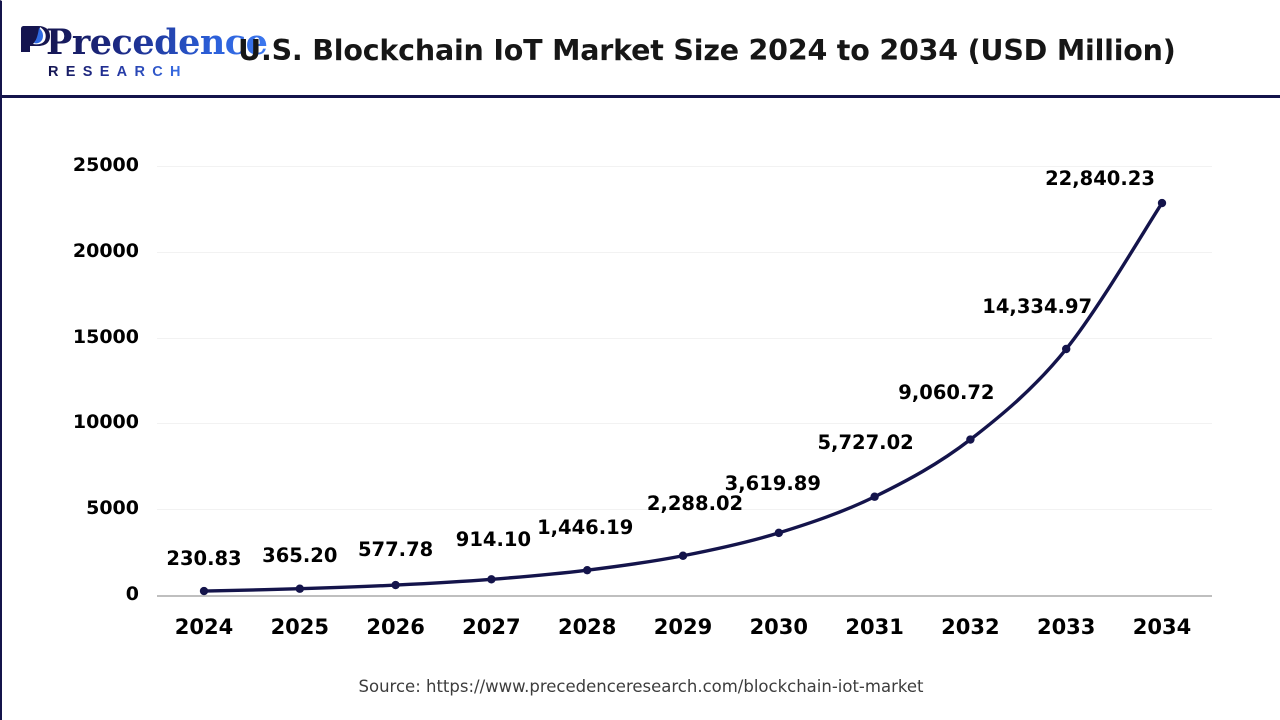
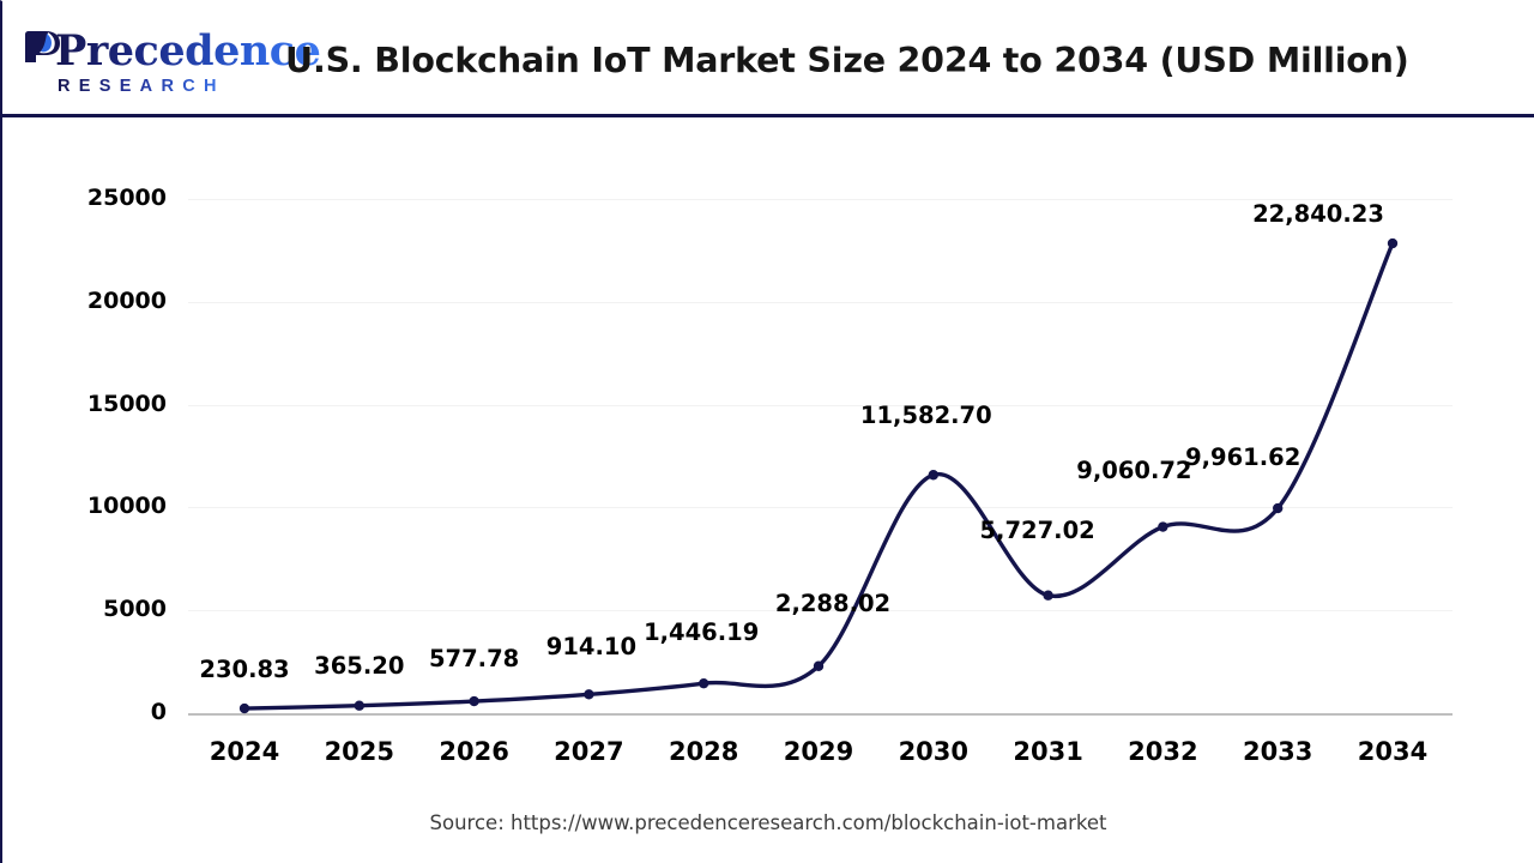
2030: 3,619.89 -> 11,582.70
2033: 14,334.97 -> 9,961.62
